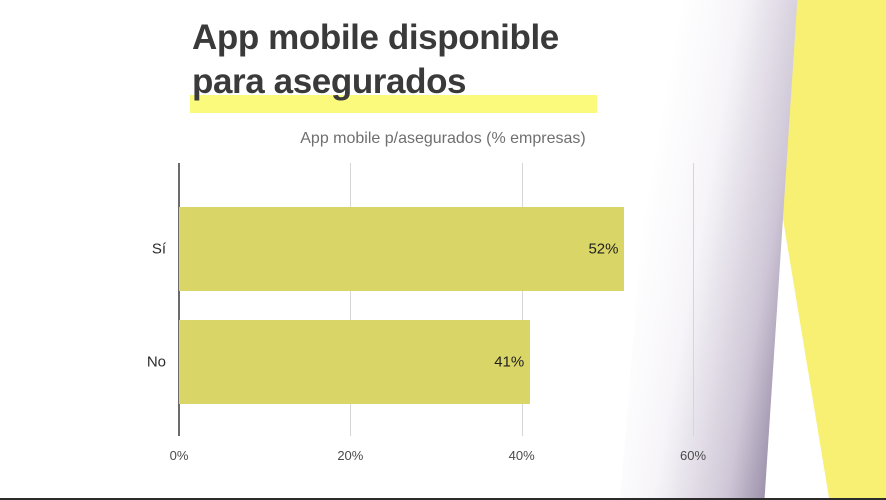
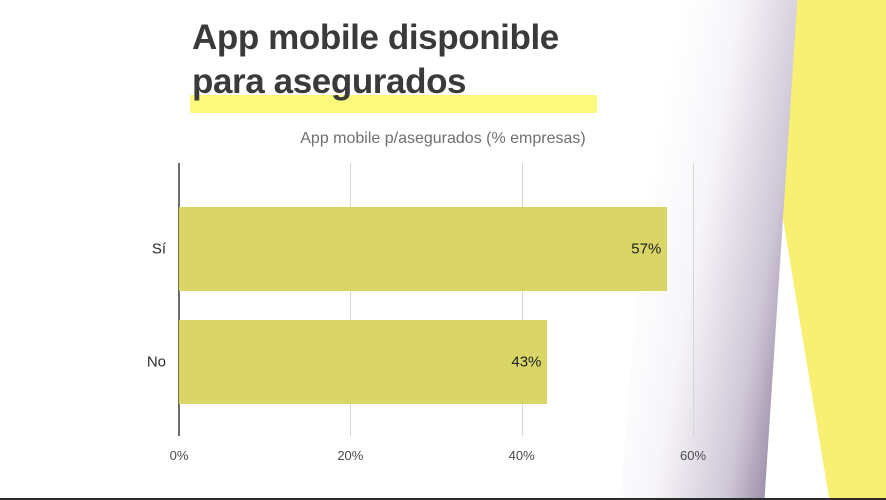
Sí: 52% -> 57%
No: 41% -> 43%
